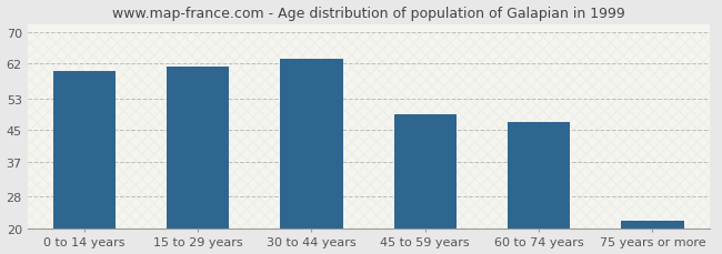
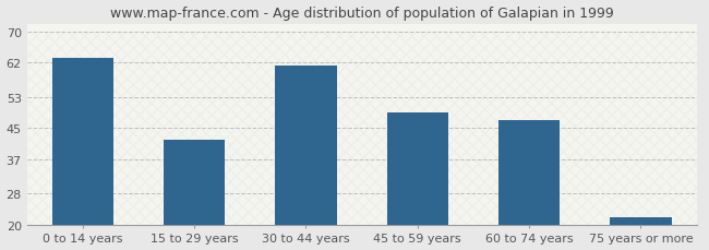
0 to 14 years: 60 -> 63
15 to 29 years: 61 -> 42
30 to 44 years: 63 -> 61
